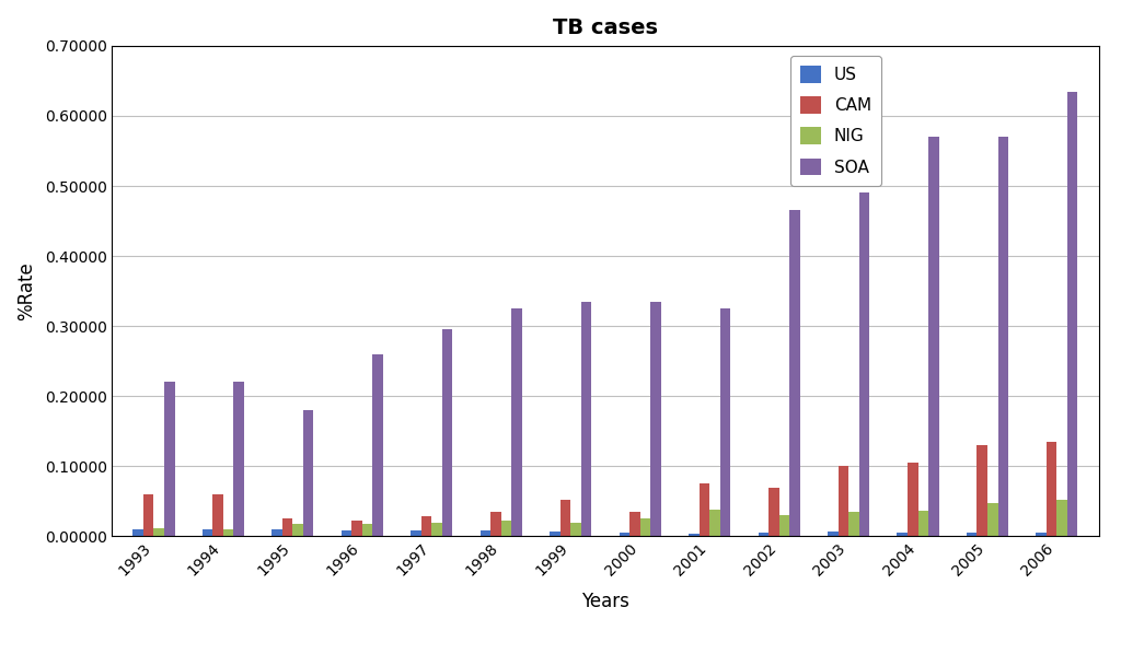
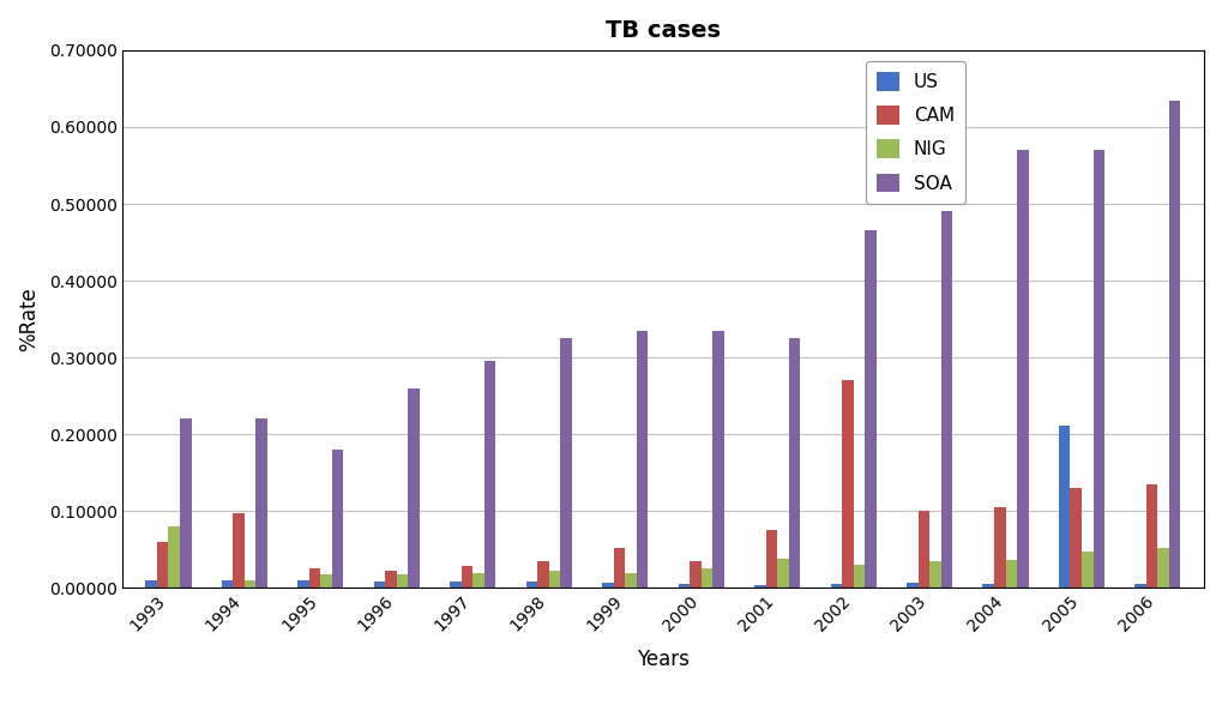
NIG/1993: 0.012 -> 0.080
CAM/1994: 0.060 -> 0.098
CAM/2002: 0.070 -> 0.270
US/2005: 0.006 -> 0.212
